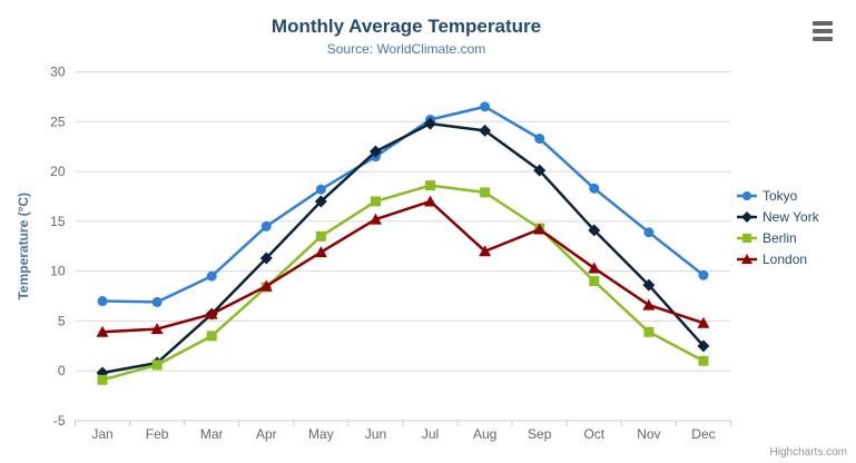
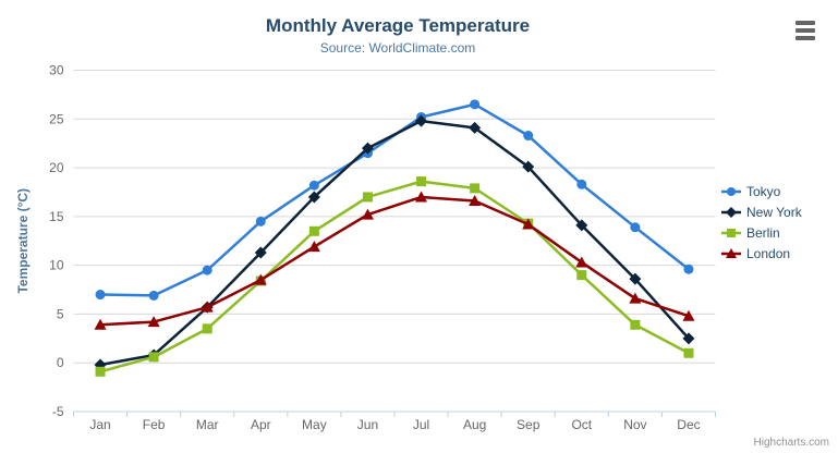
London/Aug: 12 -> 17
